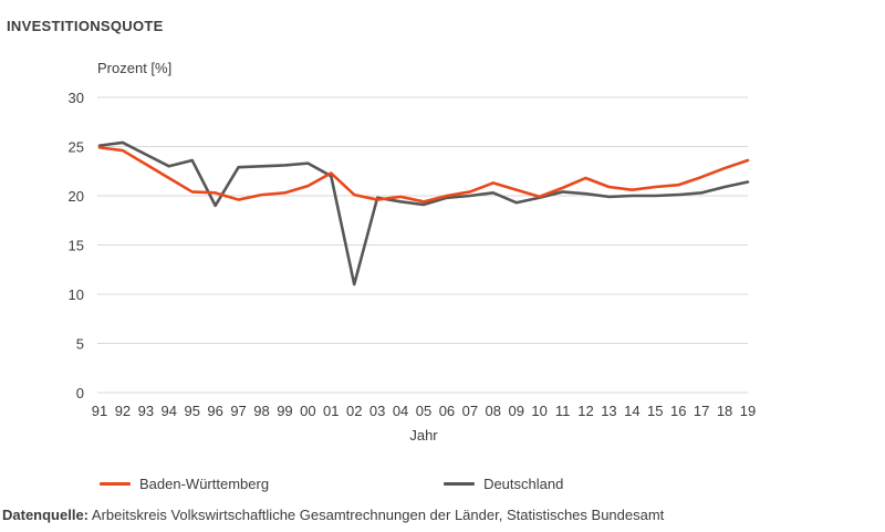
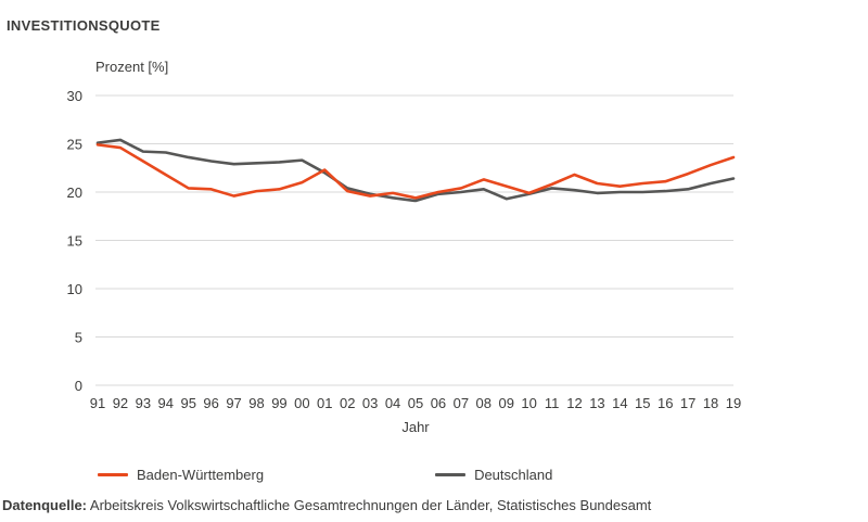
Deutschland/94: 23 -> 24
Deutschland/96: 19 -> 23
Deutschland/02: 11 -> 20
